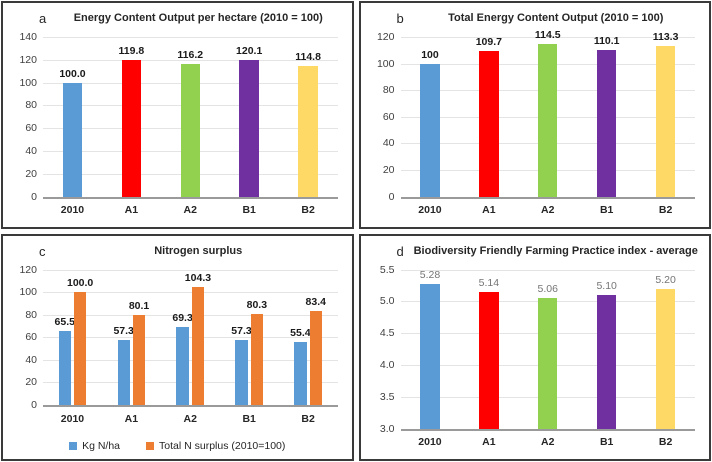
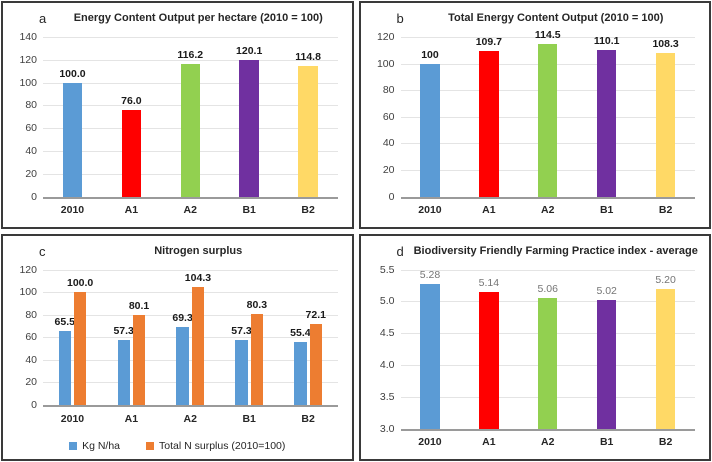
Energy Content Output per hectare (2010 = 100)/A1: 119.8 -> 76.0
Total Energy Content Output (2010 = 100)/B2: 113.3 -> 108.3
Nitrogen surplus/Total N surplus (2010=100)/B2: 83.4 -> 72.1
Biodiversity Friendly Farming Practice index - average/B1: 5.10 -> 5.02
